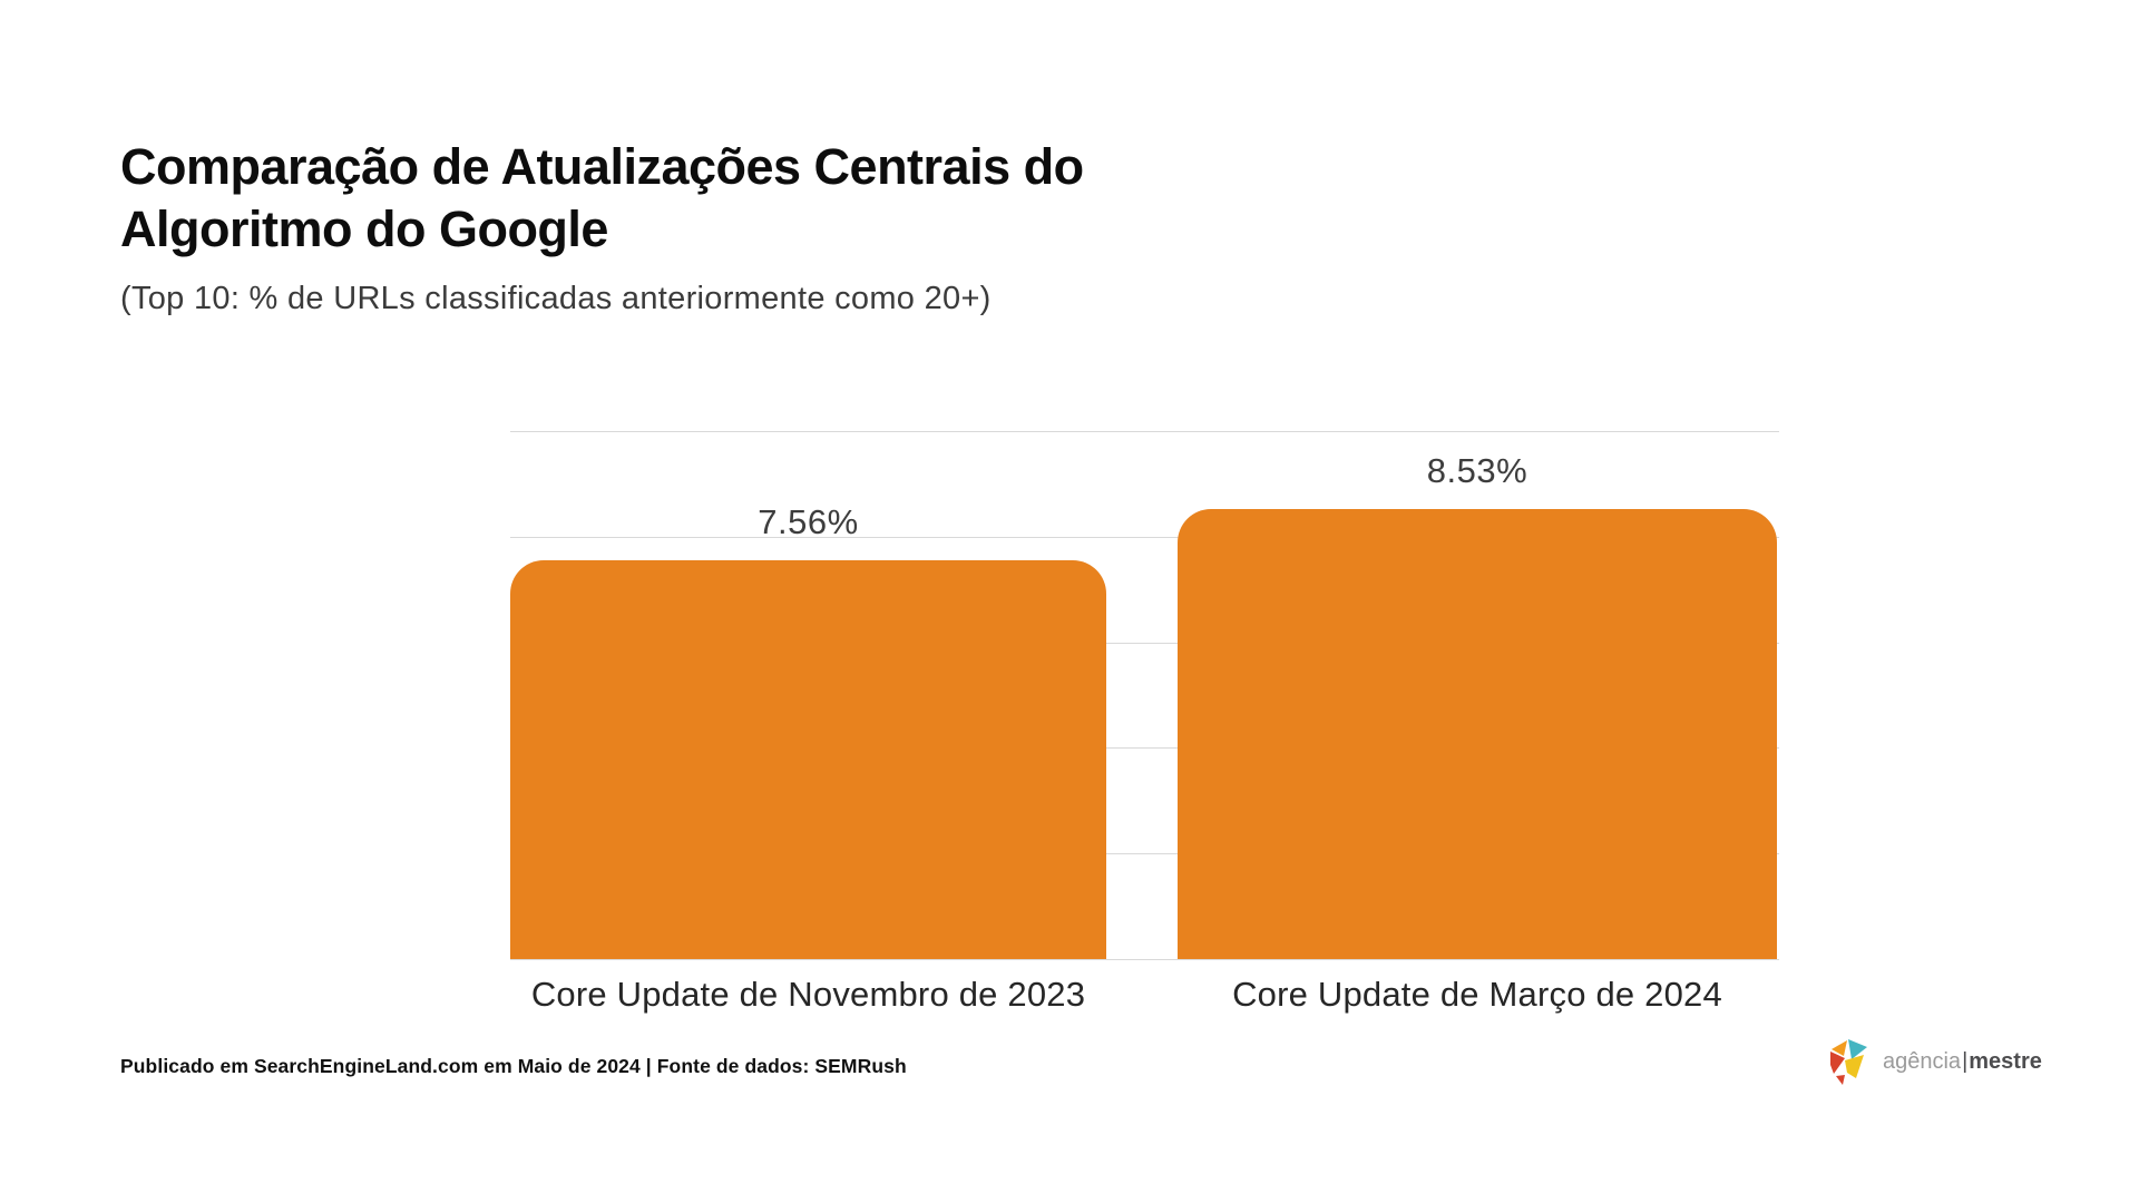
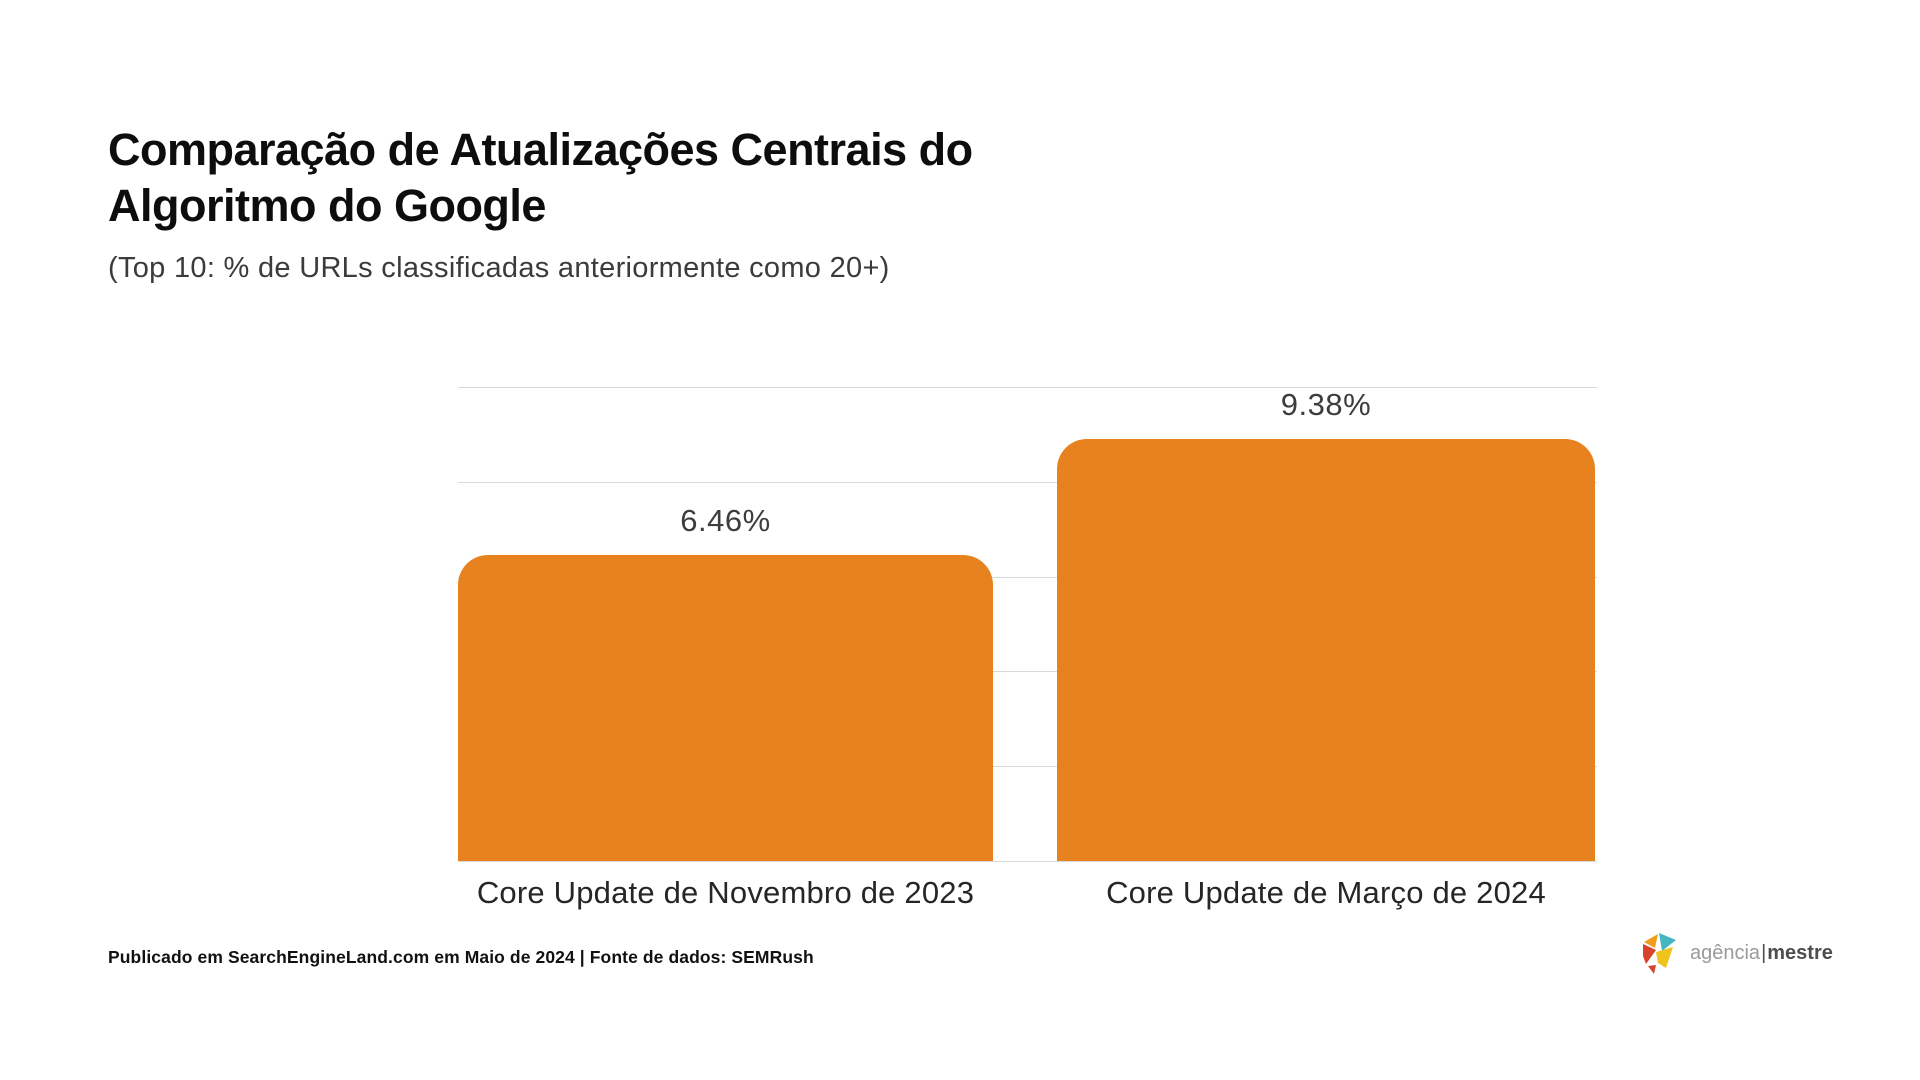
Core Update de Novembro de 2023: 7.56% -> 6.46%
Core Update de Março de 2024: 8.53% -> 9.38%
